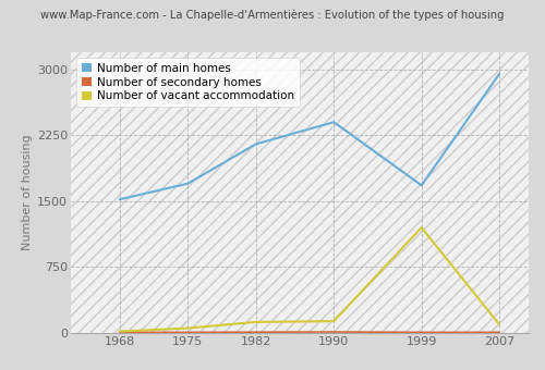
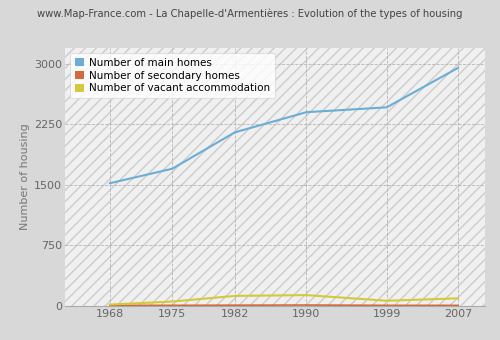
Number of main homes/1999: 1680 -> 2460
Number of vacant accommodation/1999: 1200 -> 60
